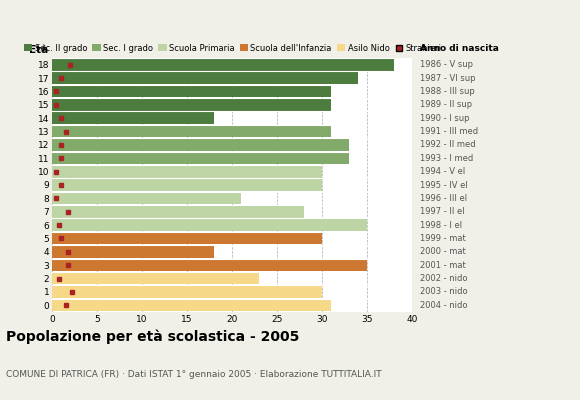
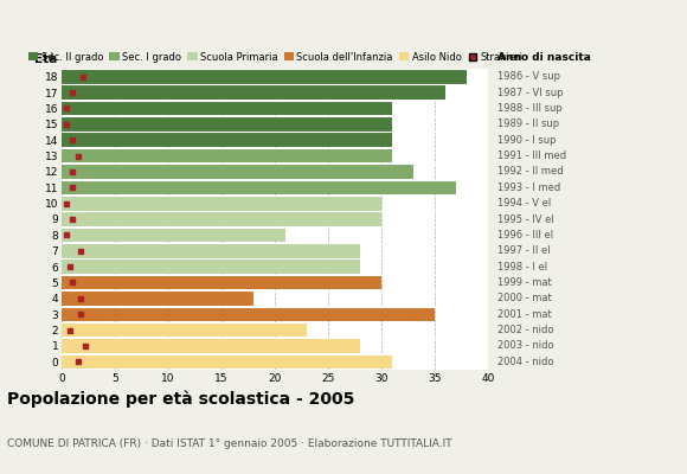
17: 34 -> 36
14: 18 -> 31
11: 33 -> 37
6: 35 -> 28
1: 30 -> 28
